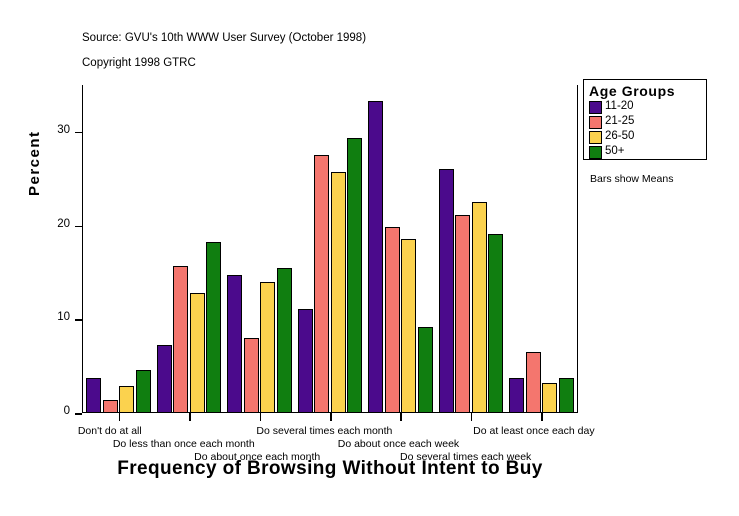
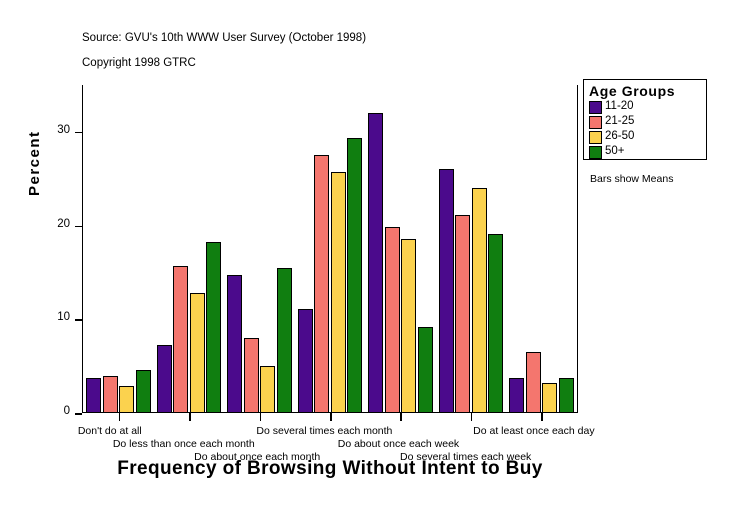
21-25/Don't do at all: 1 -> 4
26-50/Do about once each month: 14 -> 5
11-20/Do about once each week: 33 -> 32
26-50/Do several times each week: 22 -> 24
